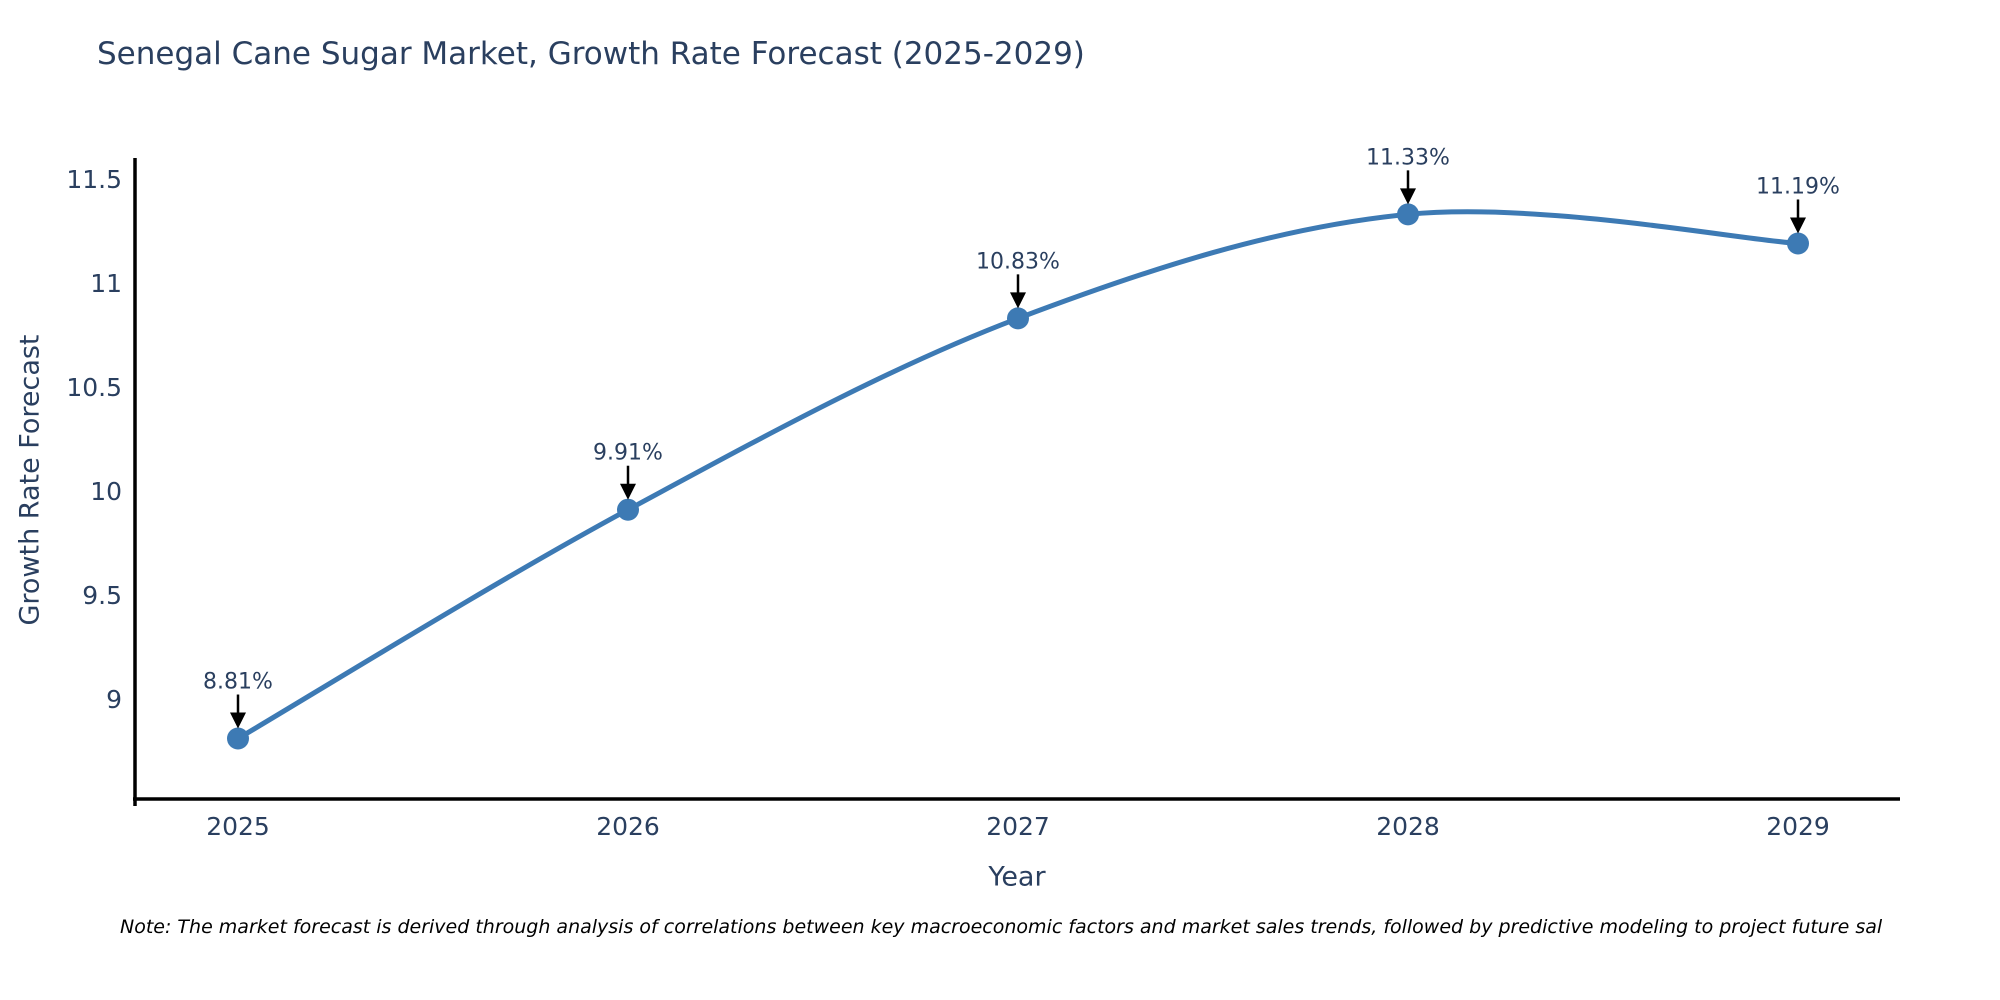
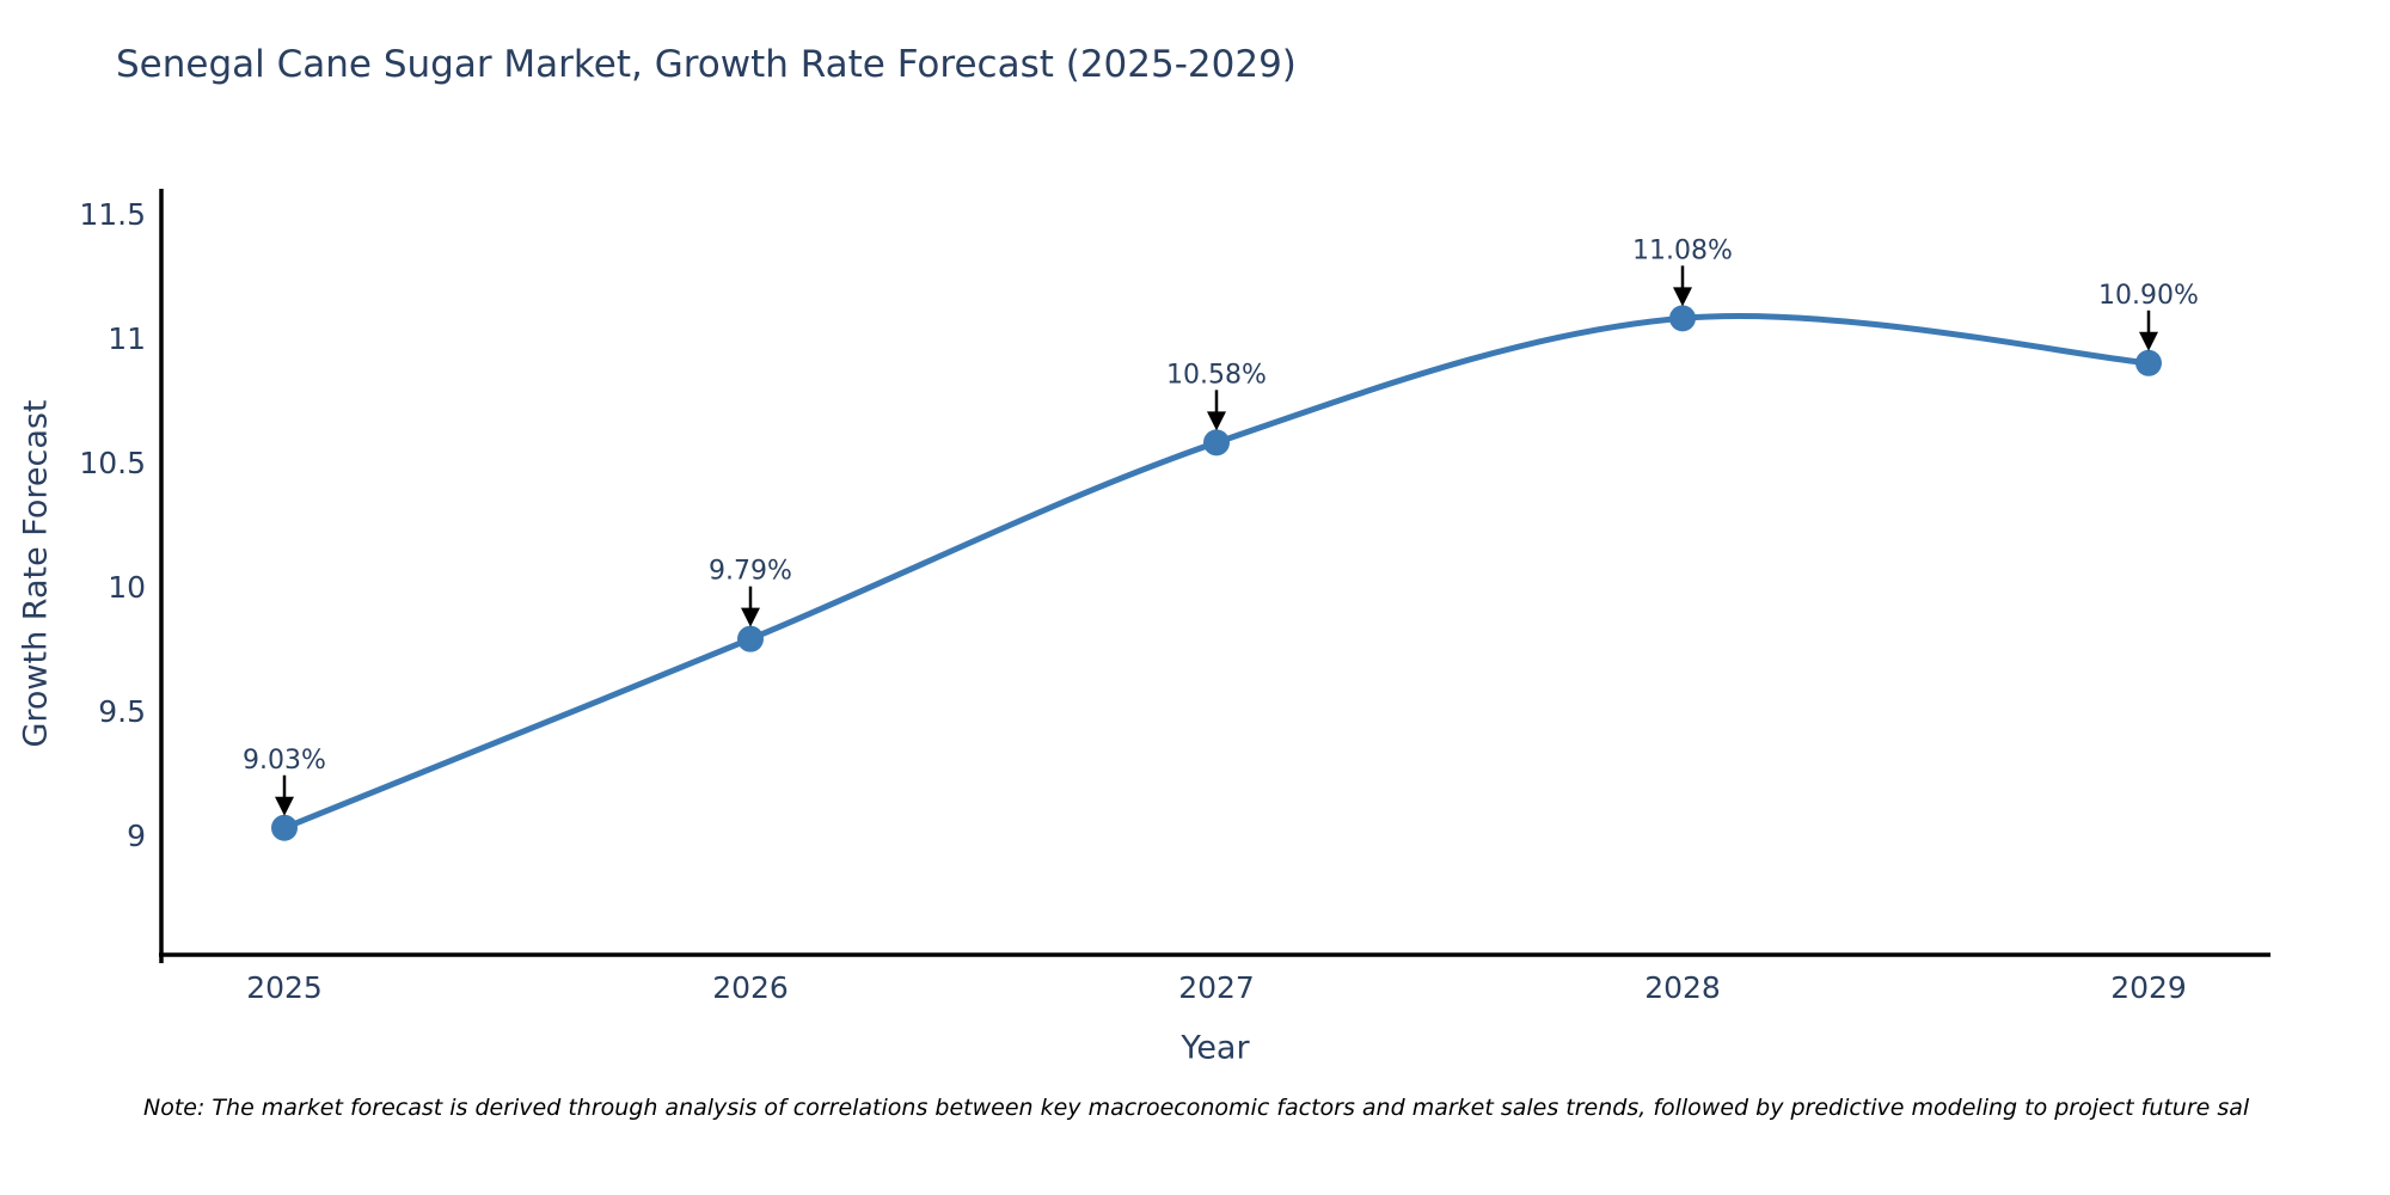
2025: 8.81% -> 9.03%
2026: 9.91% -> 9.79%
2027: 10.83% -> 10.58%
2028: 11.33% -> 11.08%
2029: 11.19% -> 10.90%
